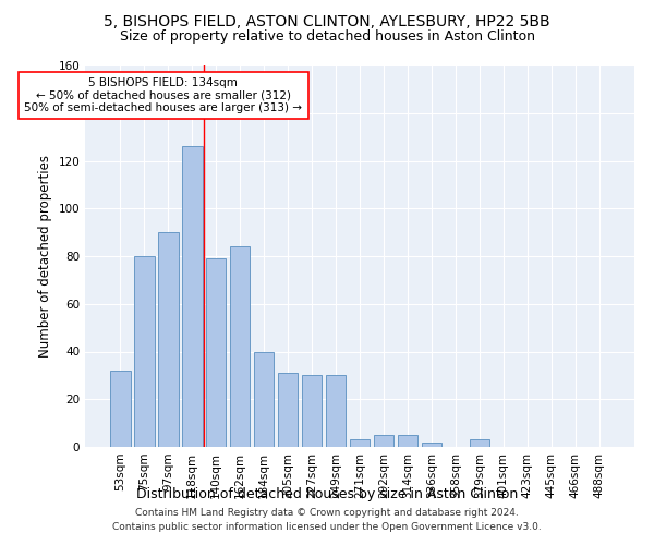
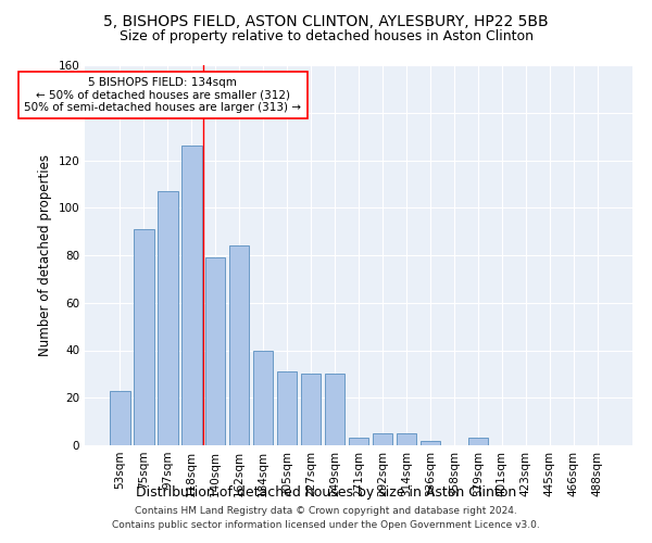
53sqm: 32 -> 23
75sqm: 80 -> 91
97sqm: 90 -> 107
